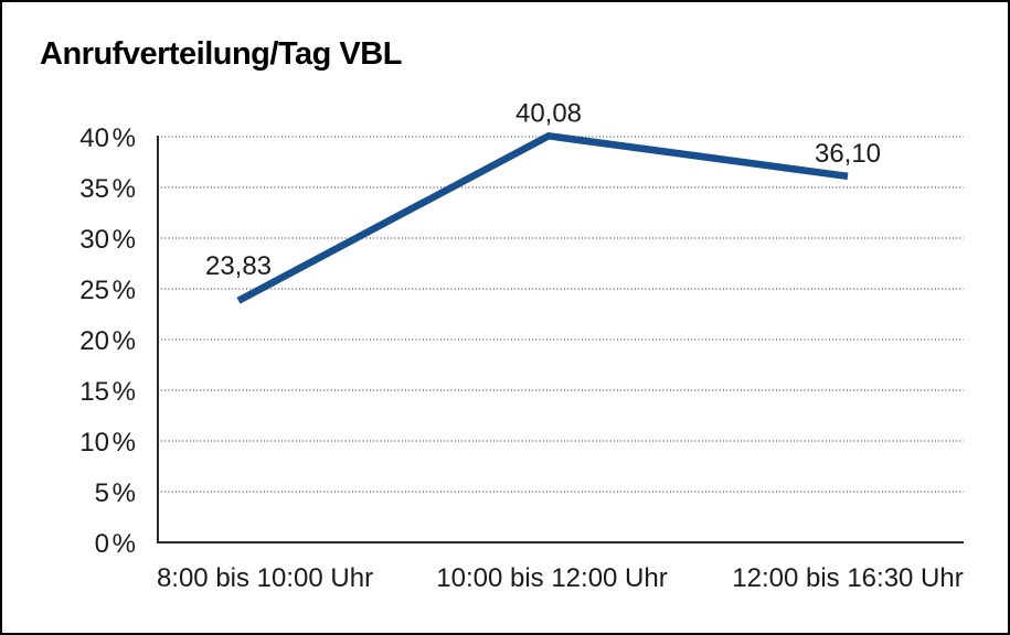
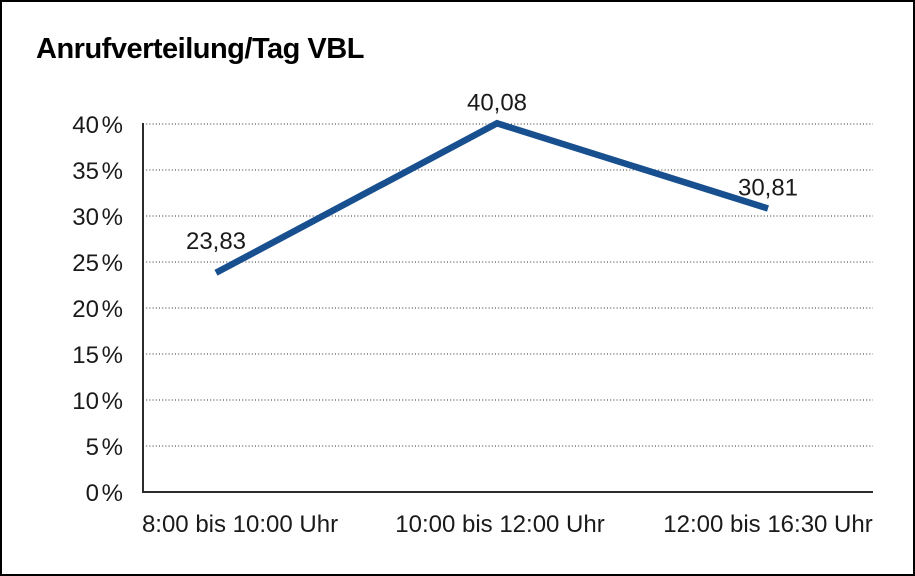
12:00 bis 16:30 Uhr: 36,10 -> 30,81
